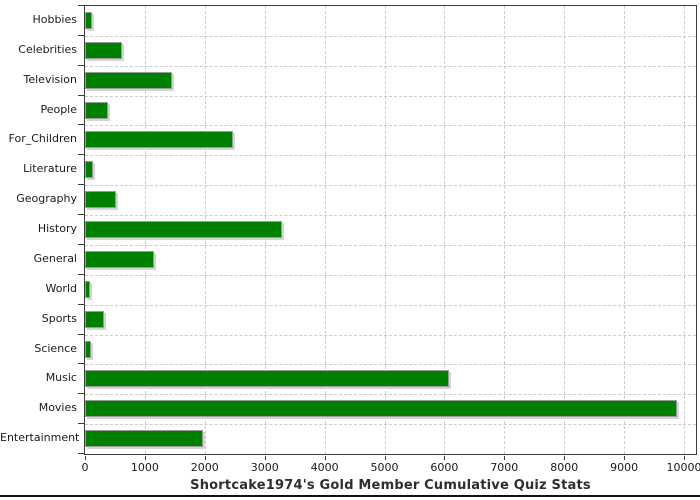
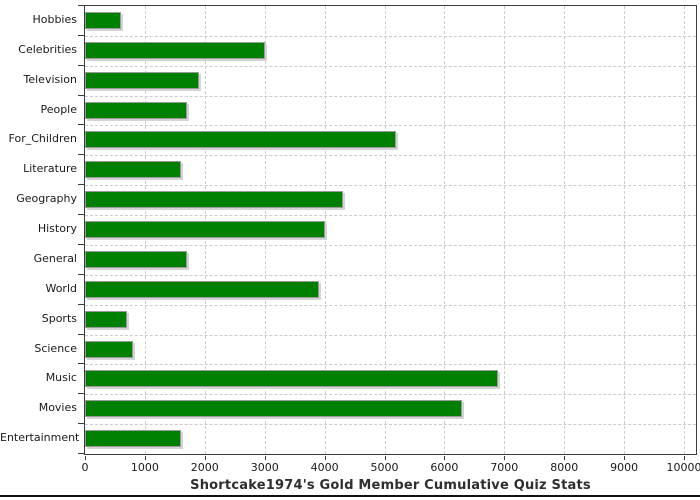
Hobbies: 100 -> 600
Celebrities: 600 -> 3000
Television: 1500 -> 1900
People: 400 -> 1700
For_Children: 2500 -> 5200
Literature: 100 -> 1600
Geography: 500 -> 4300
History: 3300 -> 4000
General: 1100 -> 1700
World: 100 -> 3900
Sports: 300 -> 700
Science: 100 -> 800
Music: 6100 -> 6900
Movies: 9900 -> 6300
Entertainment: 2000 -> 1600
